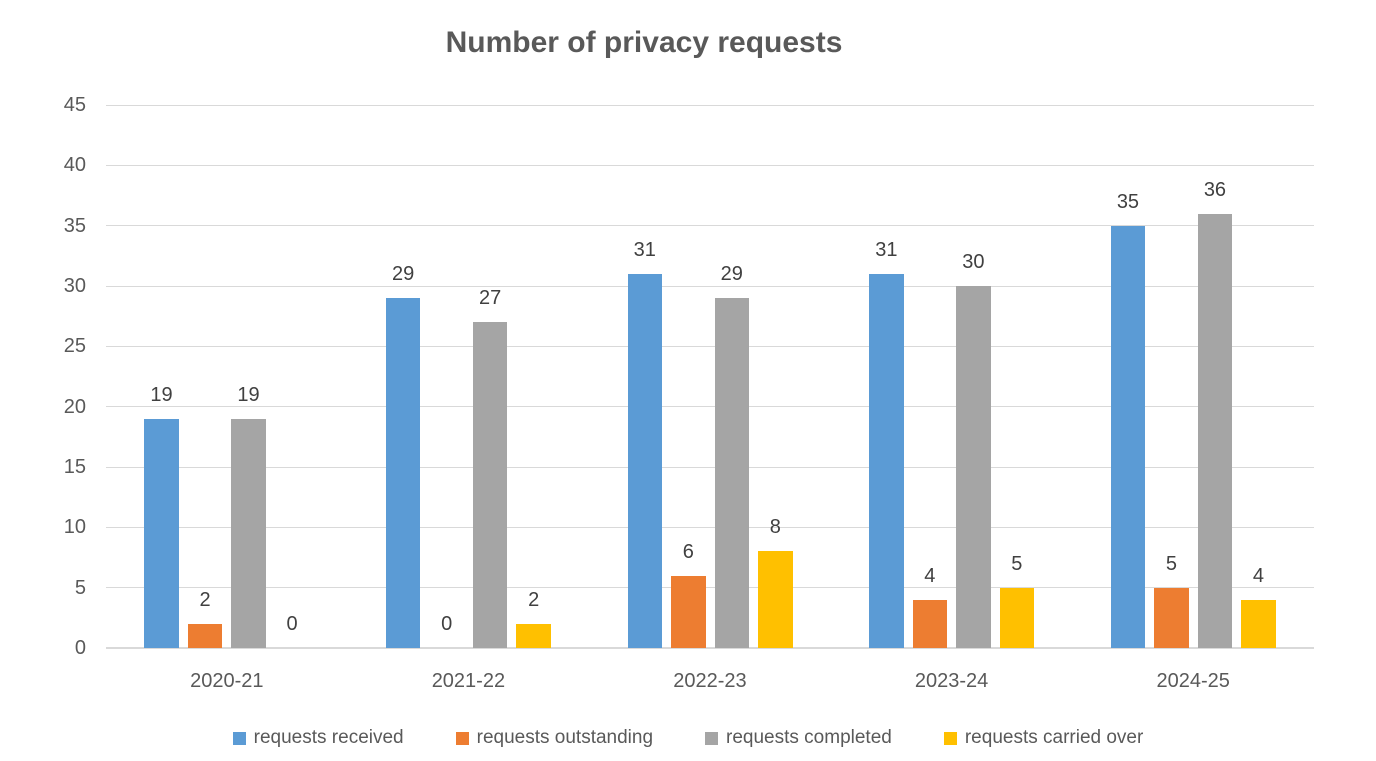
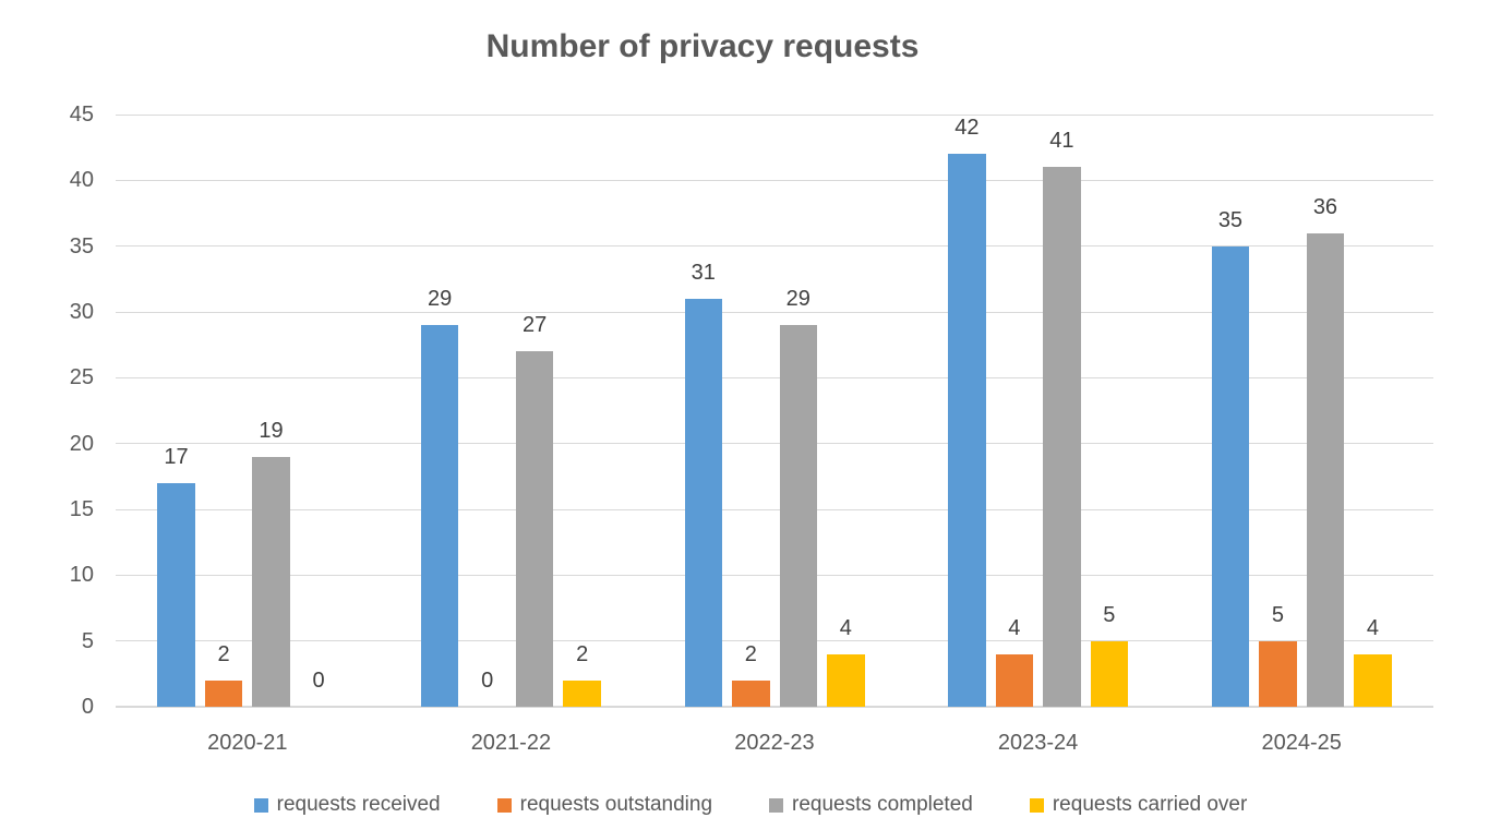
requests received/2020-21: 19 -> 17
requests outstanding/2022-23: 6 -> 2
requests carried over/2022-23: 8 -> 4
requests received/2023-24: 31 -> 42
requests completed/2023-24: 30 -> 41
